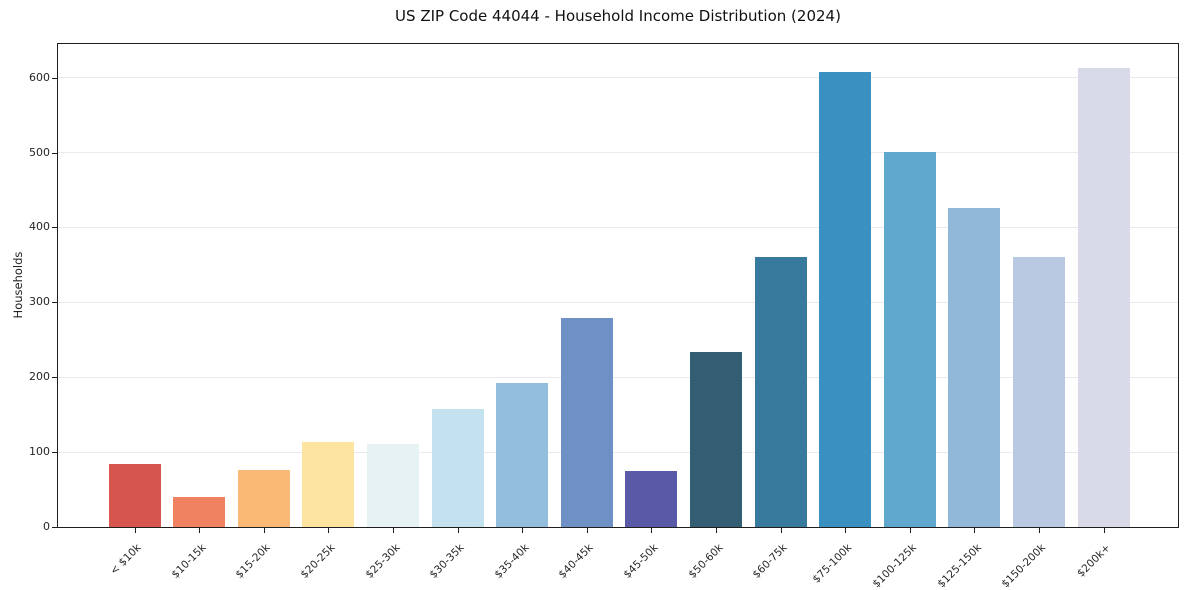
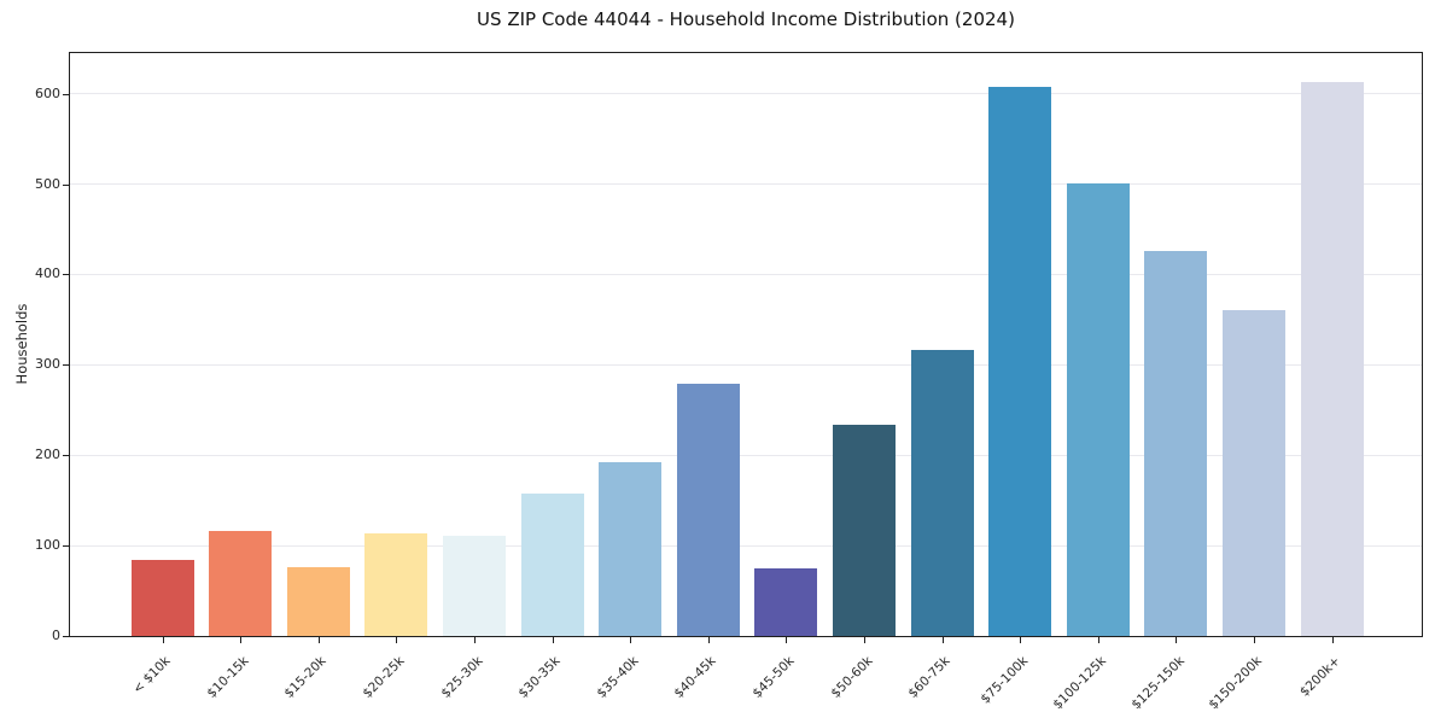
$10-15k: 40 -> 120
$60-75k: 360 -> 320
